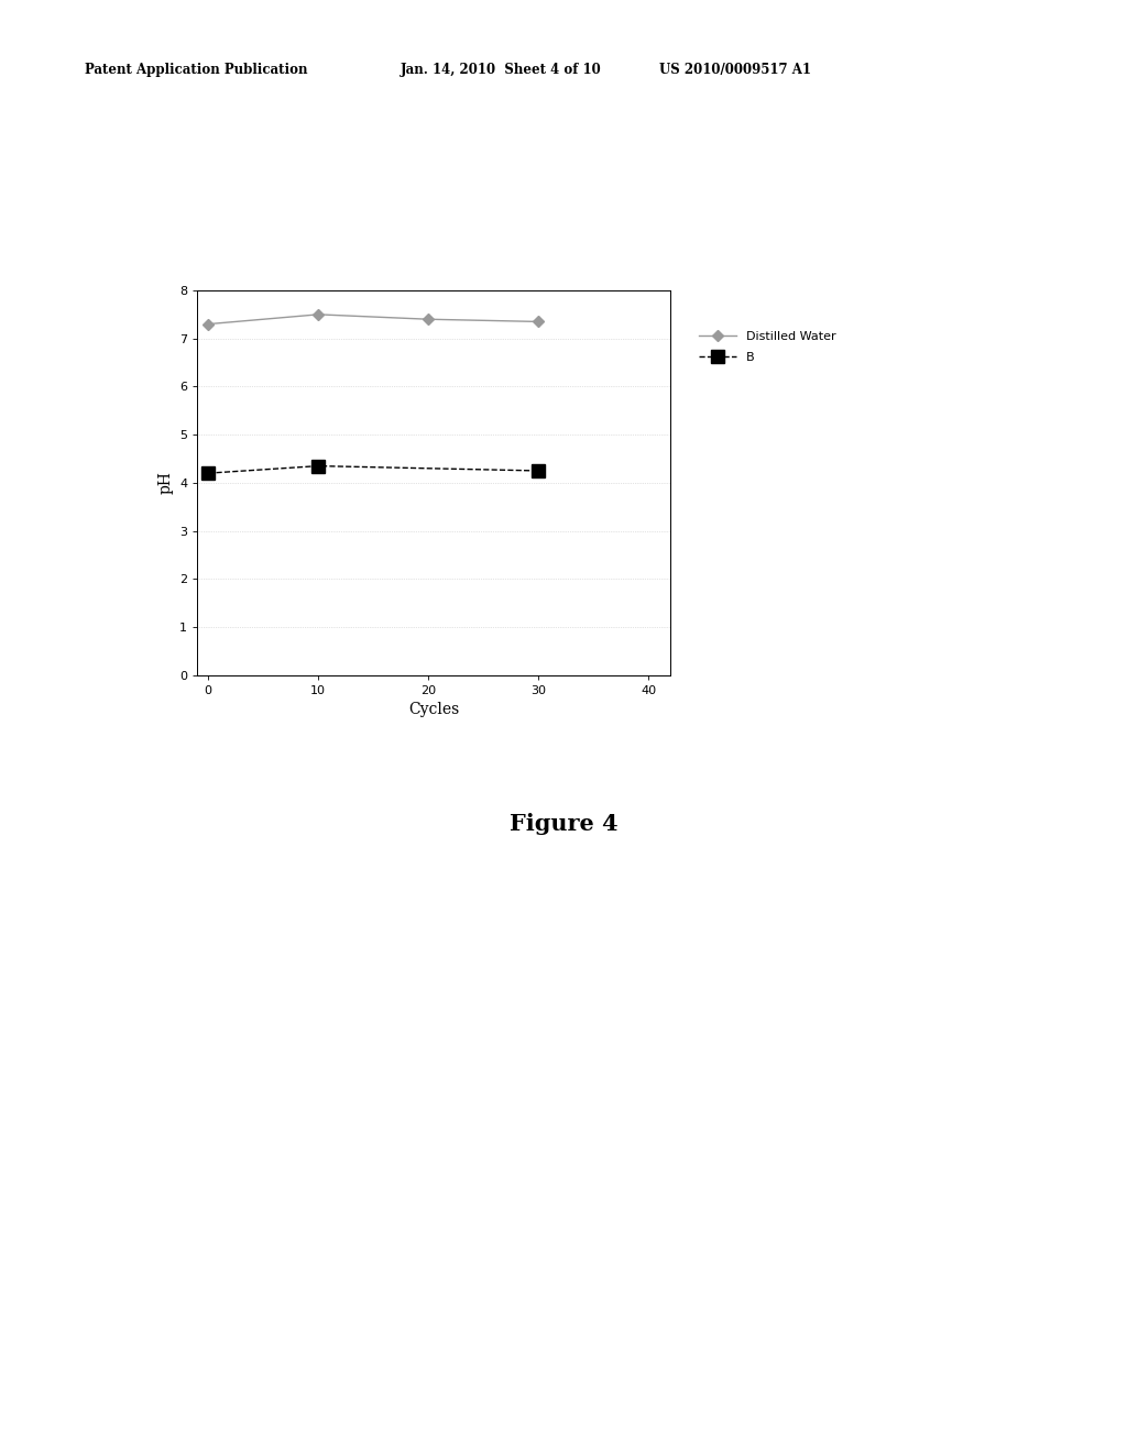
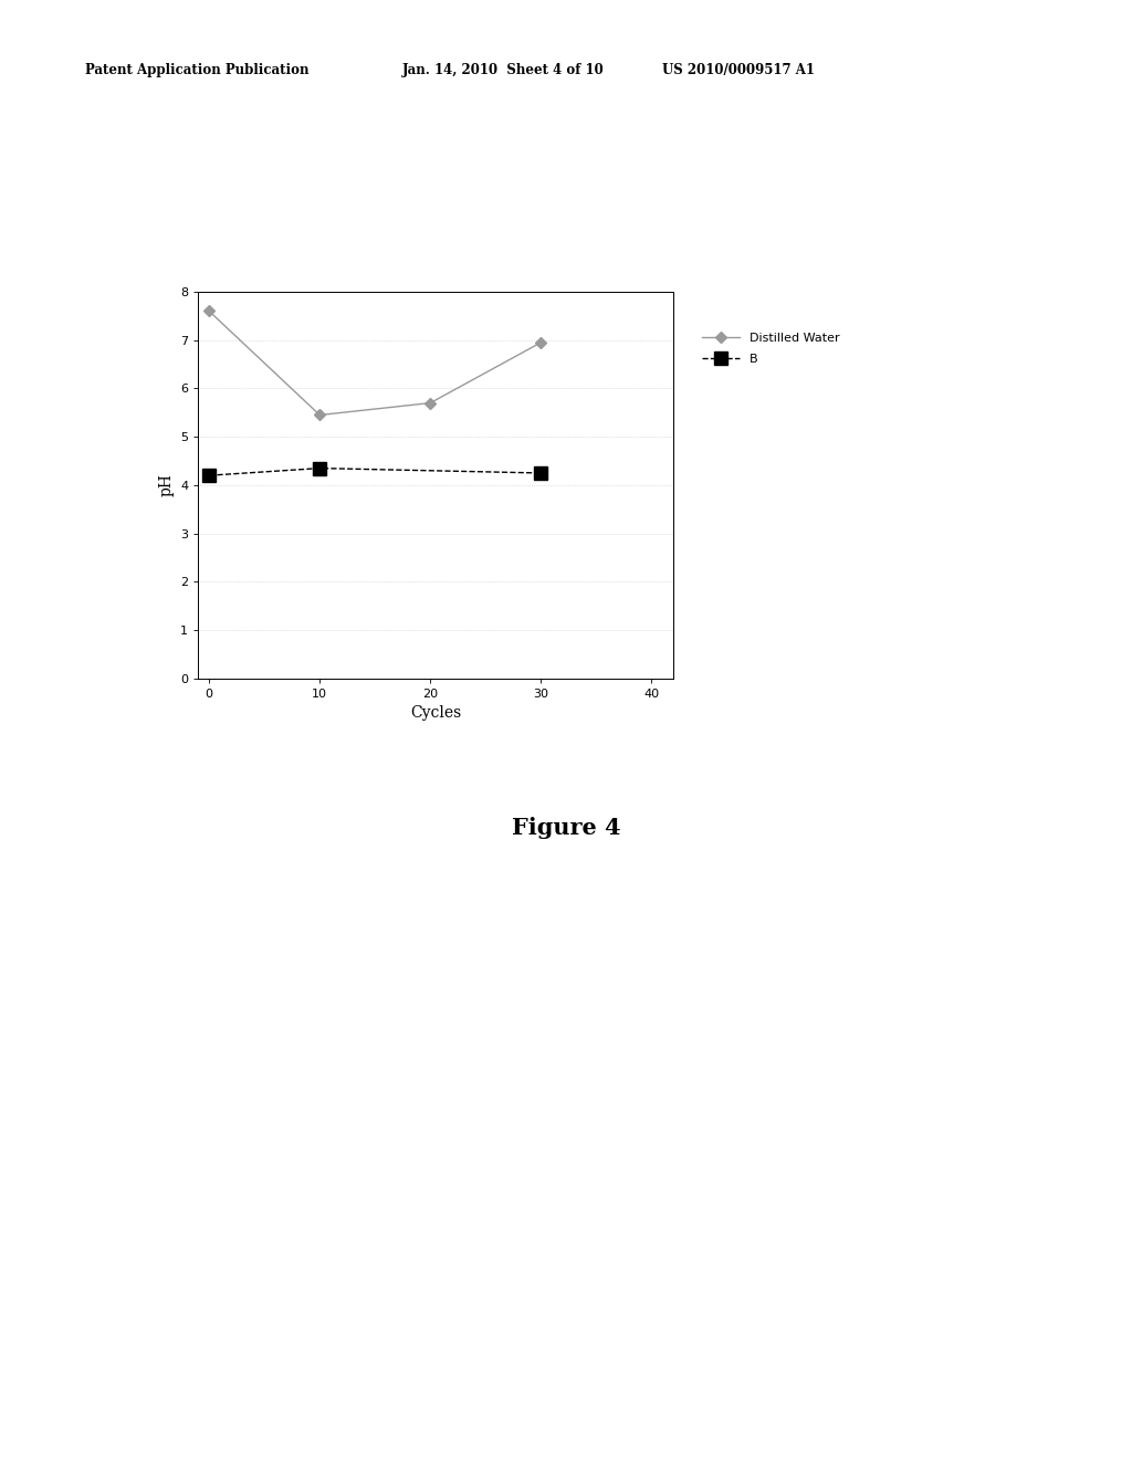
Distilled Water/0: 7.30 -> 7.60
Distilled Water/10: 7.50 -> 5.45
Distilled Water/20: 7.40 -> 5.70
Distilled Water/30: 7.35 -> 6.95
